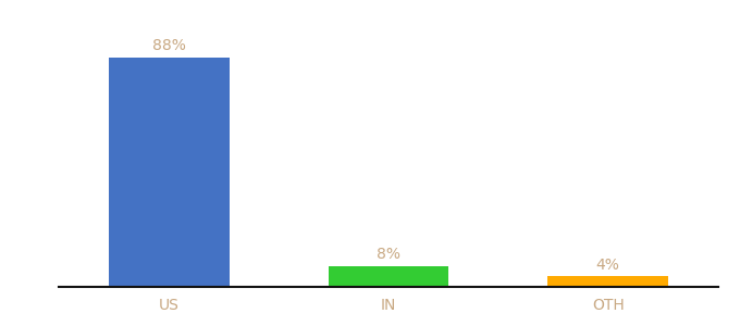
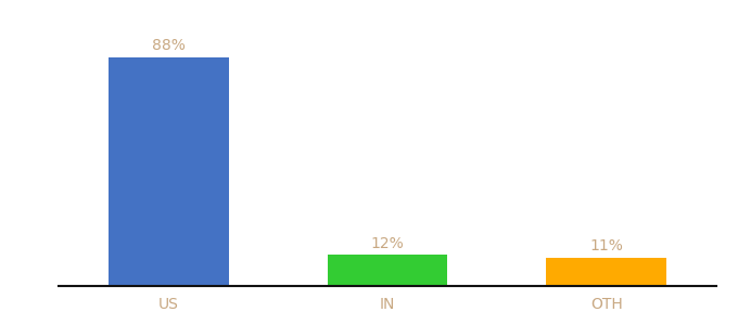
IN: 8% -> 12%
OTH: 4% -> 11%
